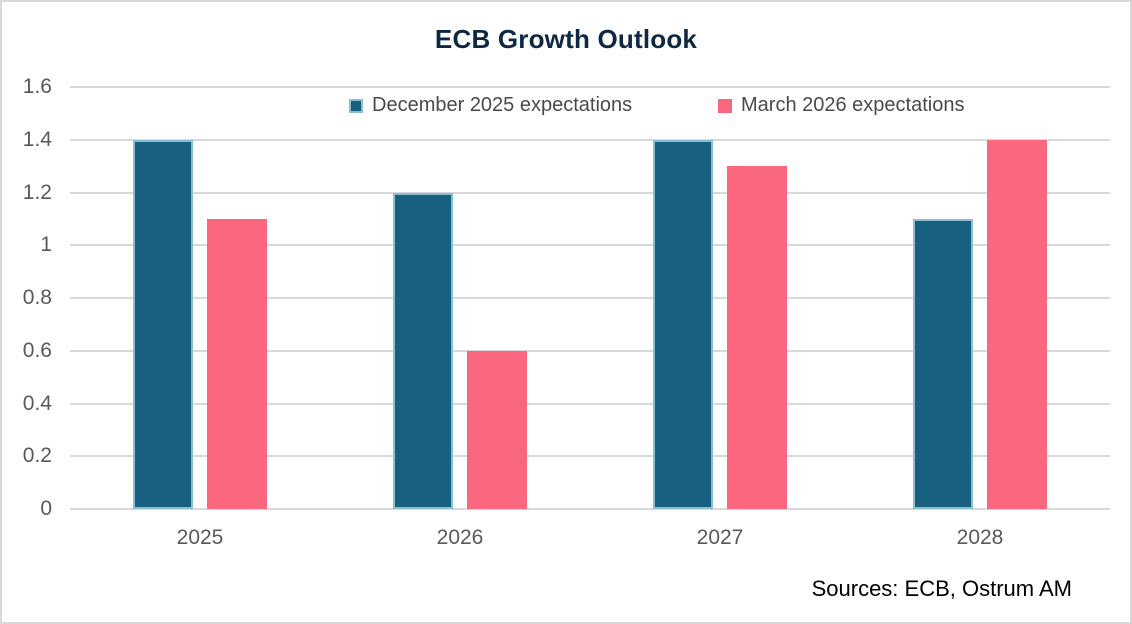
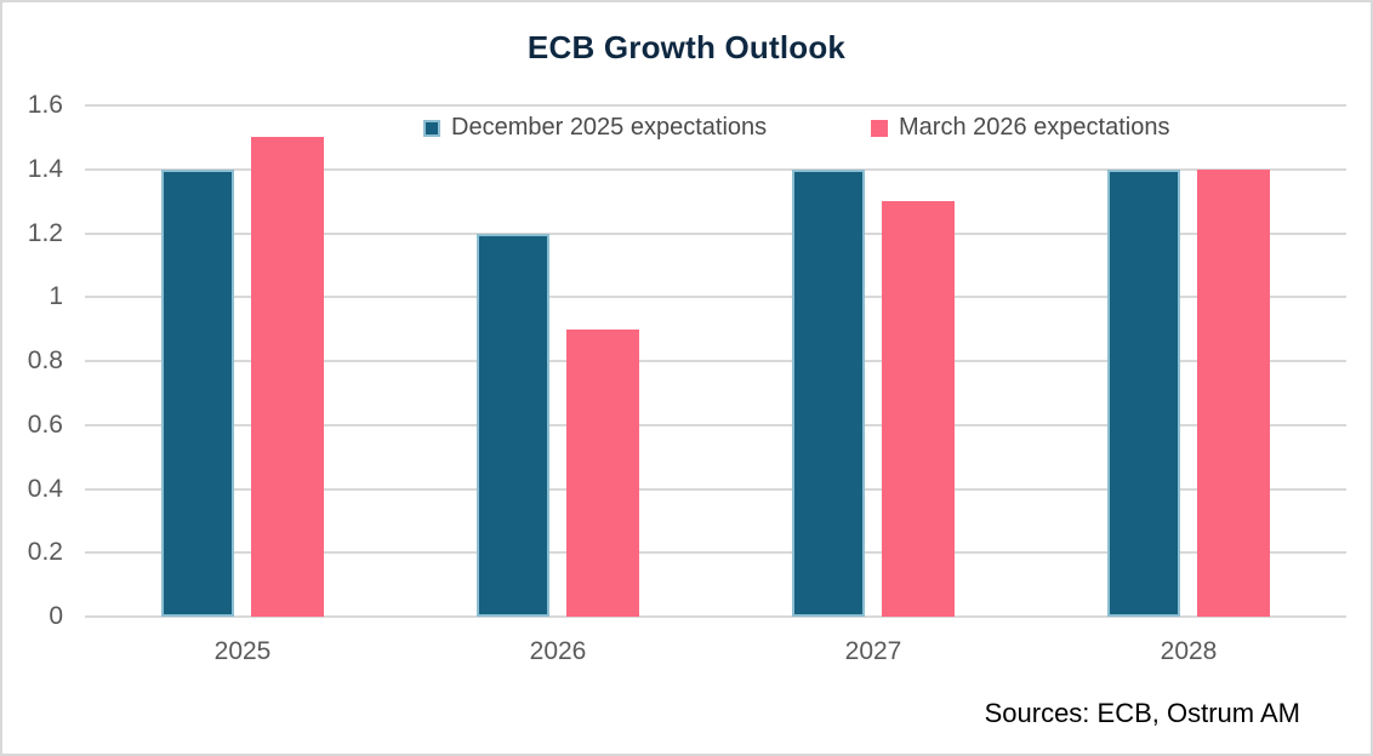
March 2026 expectations/2025: 1.1 -> 1.5
March 2026 expectations/2026: 0.6 -> 0.9
December 2025 expectations/2028: 1.1 -> 1.4
